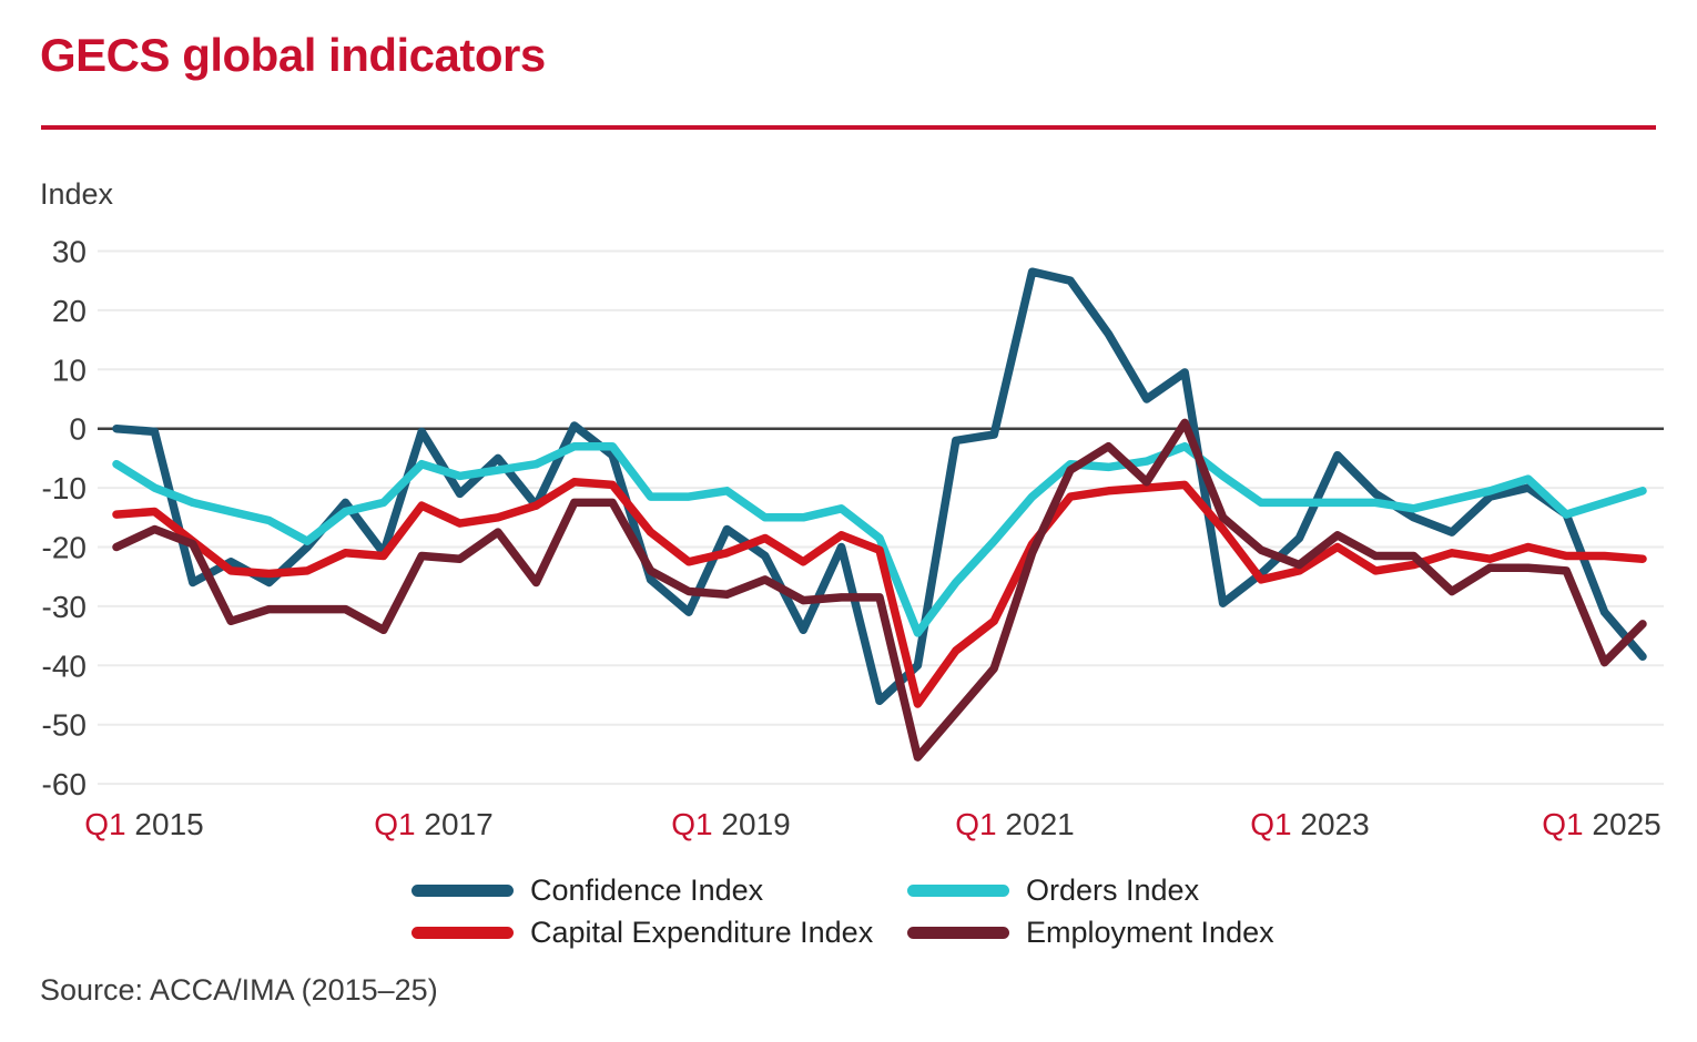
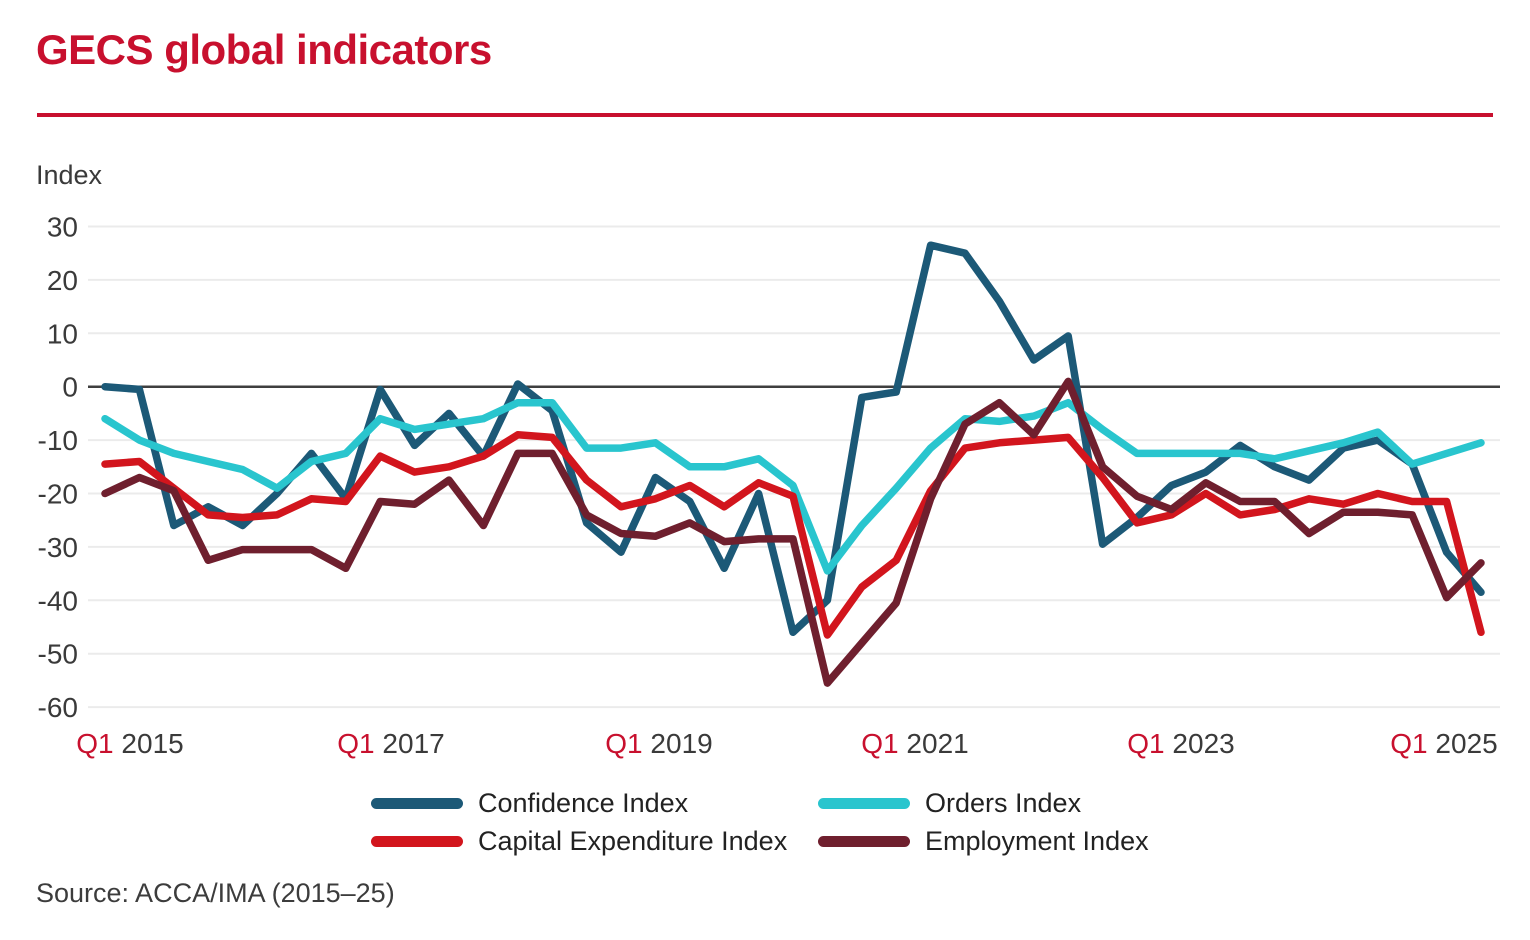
Confidence Index/Q1 2023: -4 -> -16
Capital Expenditure Index/Q1 2025: -22 -> -46
